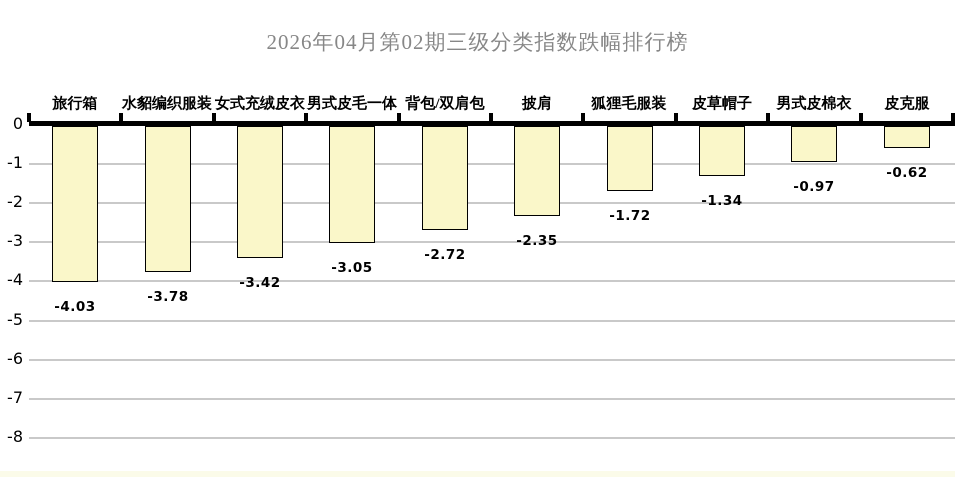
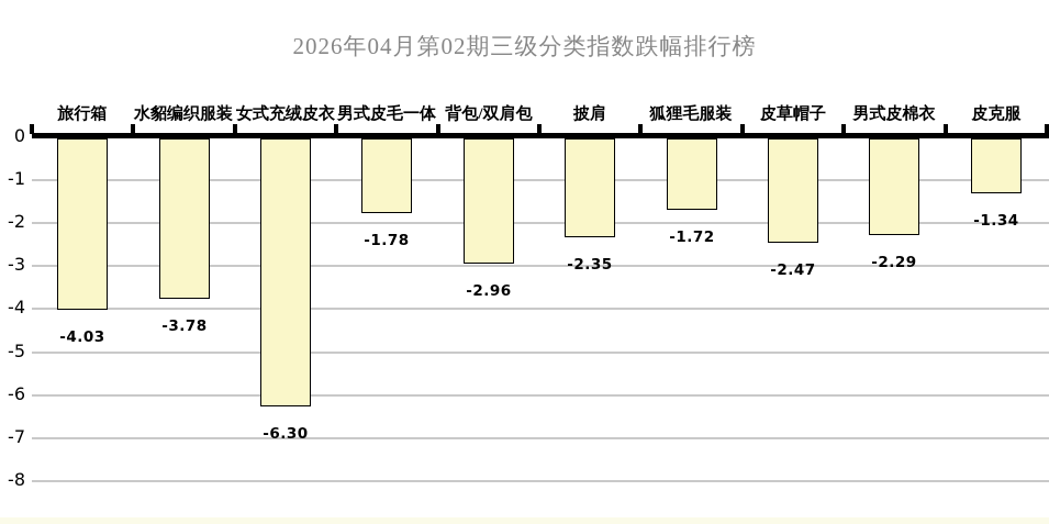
女式充绒皮衣: -3.42 -> -6.30
男式皮毛一体: -3.05 -> -1.78
背包/双肩包: -2.72 -> -2.96
皮草帽子: -1.34 -> -2.47
男式皮棉衣: -0.97 -> -2.29
皮克服: -0.62 -> -1.34
